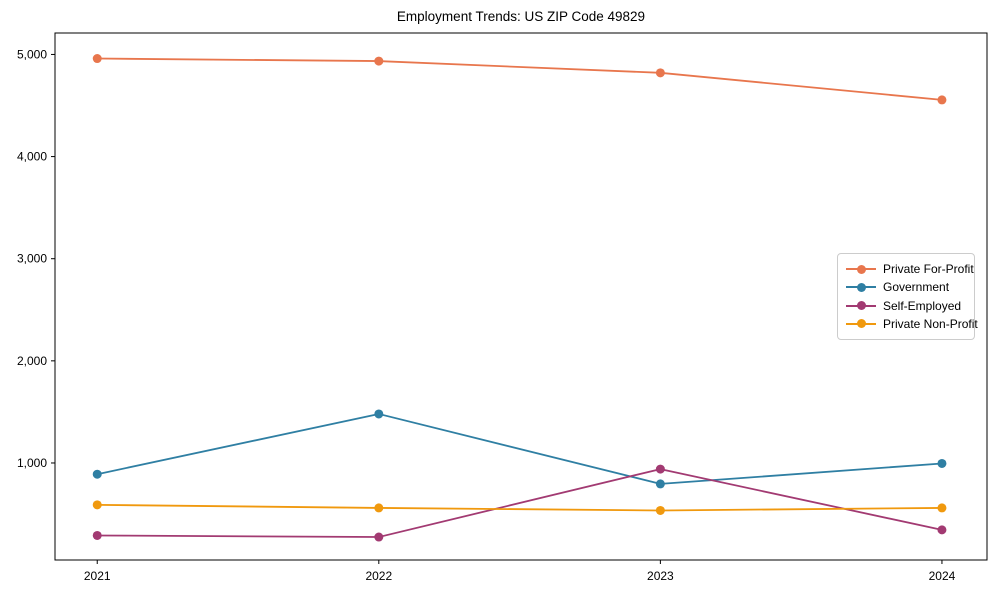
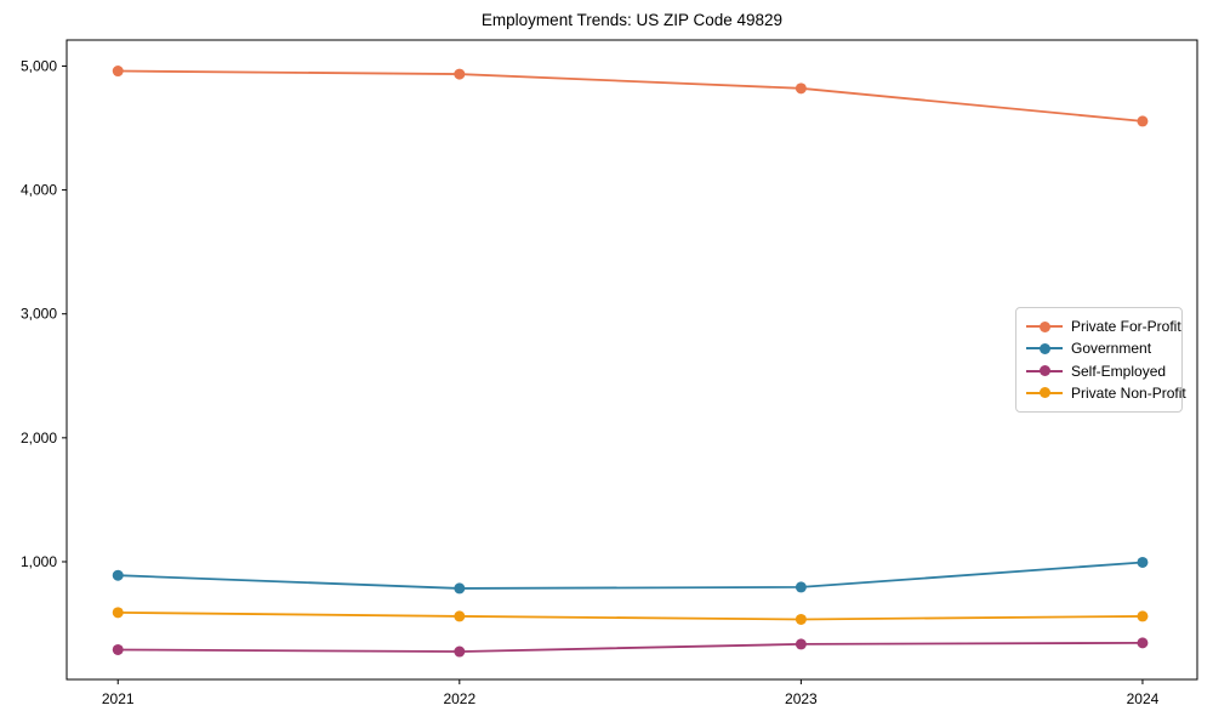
Government/2022: 1480 -> 780
Self-Employed/2023: 940 -> 340
